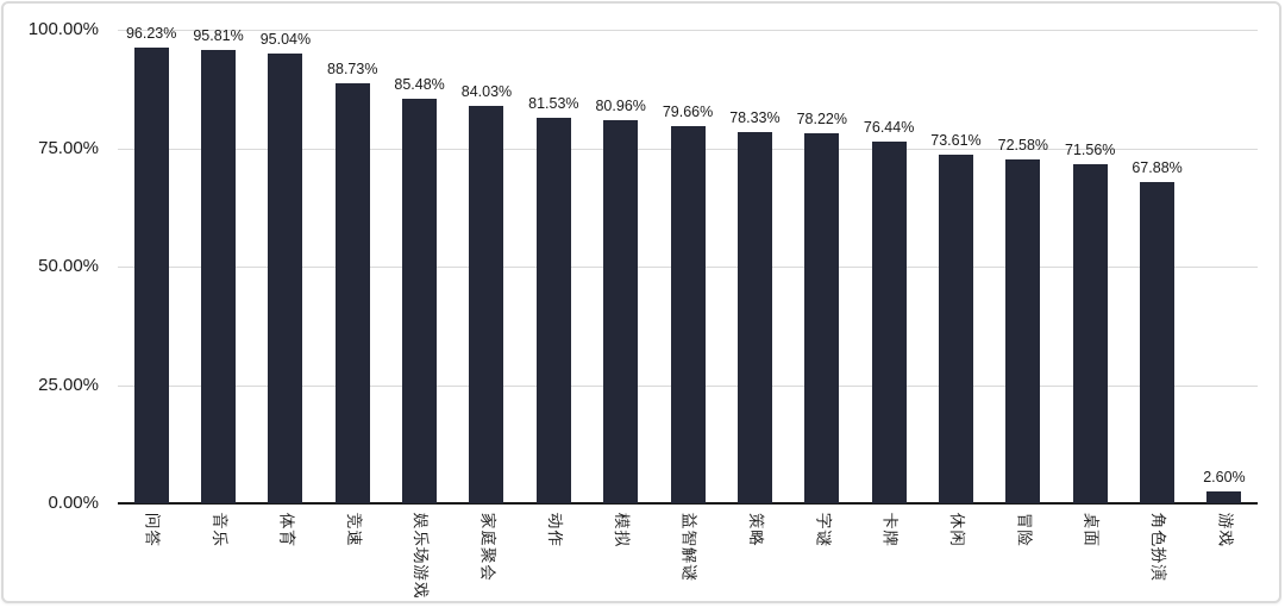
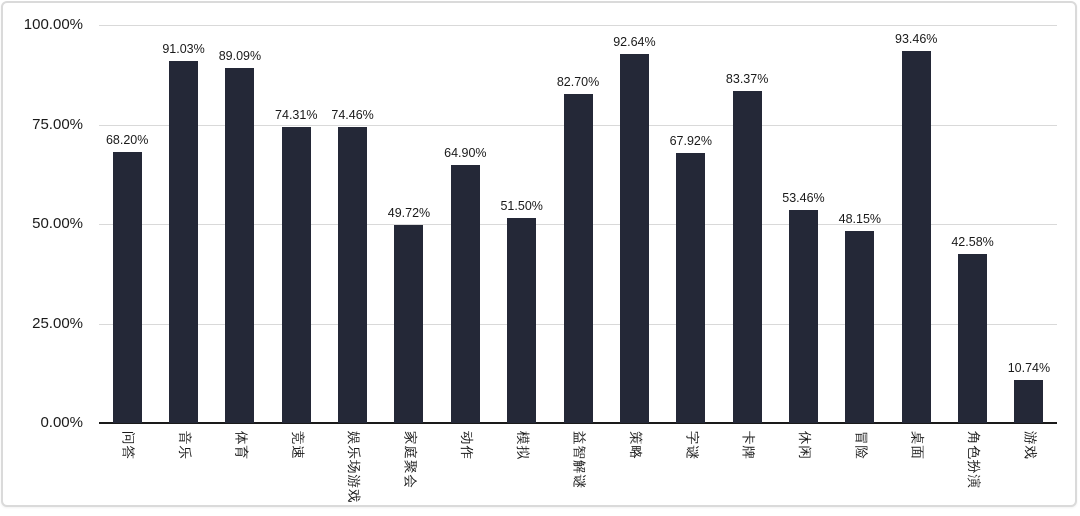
问答: 96.23% -> 68.20%
音乐: 95.81% -> 91.03%
体育: 95.04% -> 89.09%
竞速: 88.73% -> 74.31%
娱乐场游戏: 85.48% -> 74.46%
家庭聚会: 84.03% -> 49.72%
动作: 81.53% -> 64.90%
模拟: 80.96% -> 51.50%
益智解谜: 79.66% -> 82.70%
策略: 78.33% -> 92.64%
字谜: 78.22% -> 67.92%
卡牌: 76.44% -> 83.37%
休闲: 73.61% -> 53.46%
冒险: 72.58% -> 48.15%
桌面: 71.56% -> 93.46%
角色扮演: 67.88% -> 42.58%
游戏: 2.60% -> 10.74%
